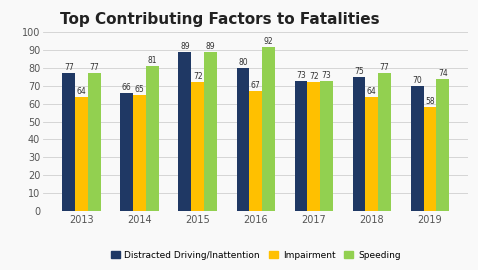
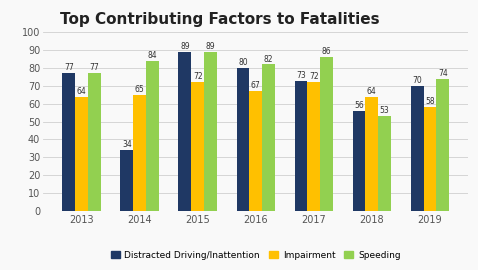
Distracted Driving/Inattention/2014: 66 -> 34
Speeding/2014: 81 -> 84
Speeding/2016: 92 -> 82
Speeding/2017: 73 -> 86
Distracted Driving/Inattention/2018: 75 -> 56
Speeding/2018: 77 -> 53
